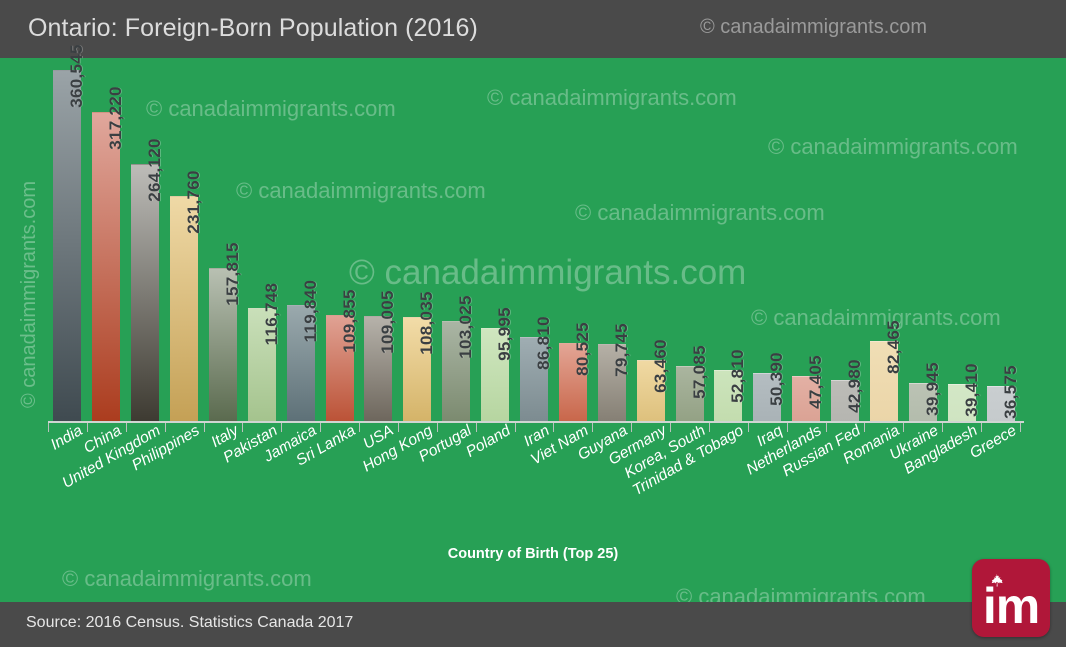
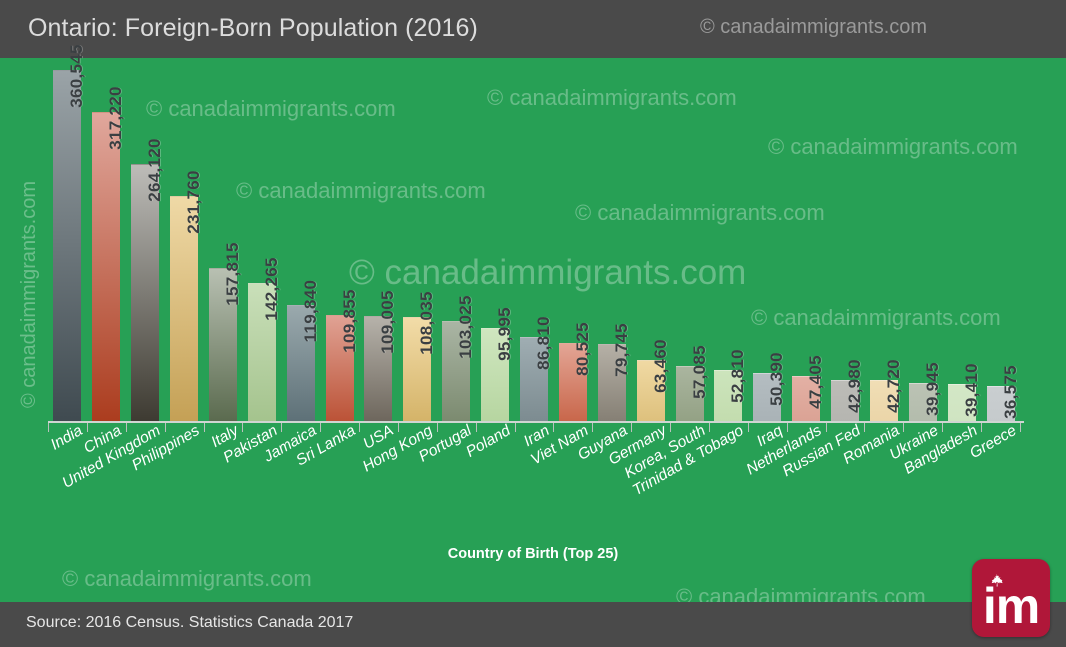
Pakistan: 116,748 -> 142,265
Romania: 82,465 -> 42,720
